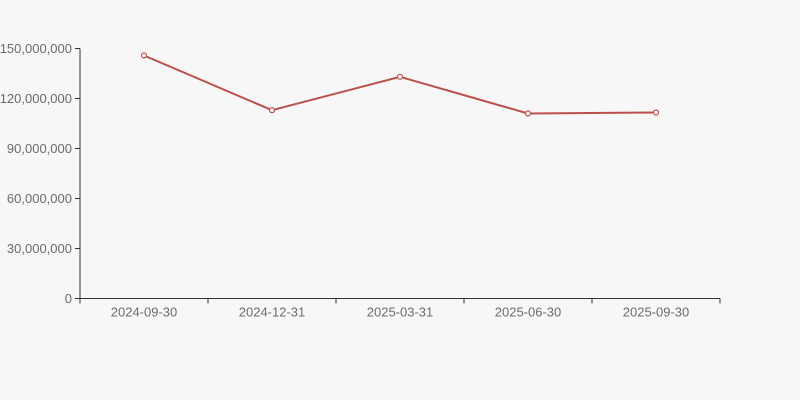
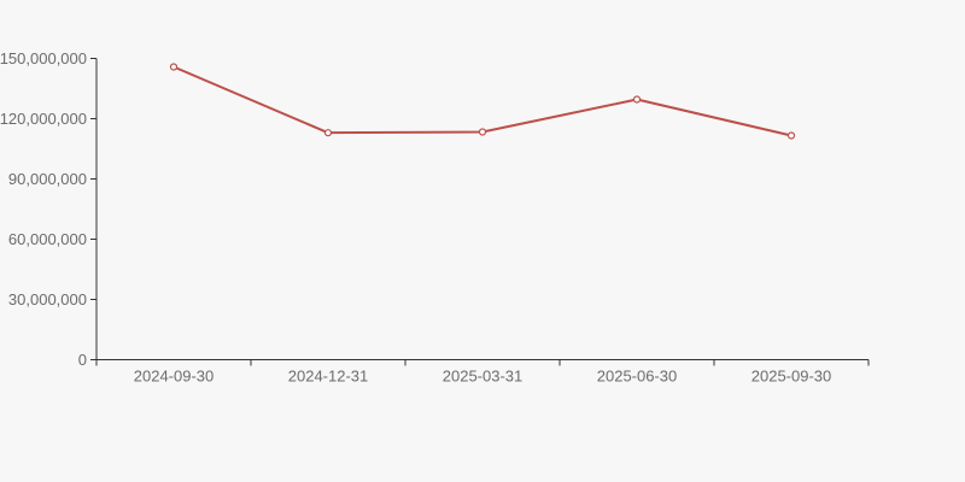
2025-03-31: 133000000 -> 113000000
2025-06-30: 111000000 -> 130000000
